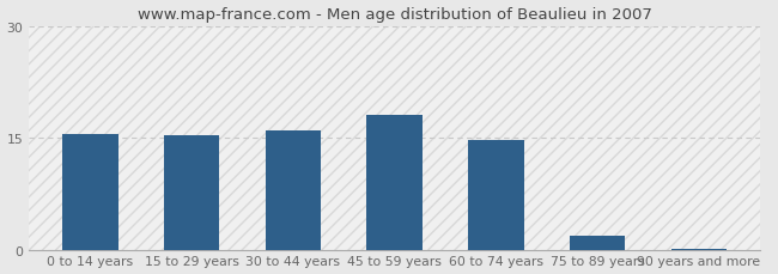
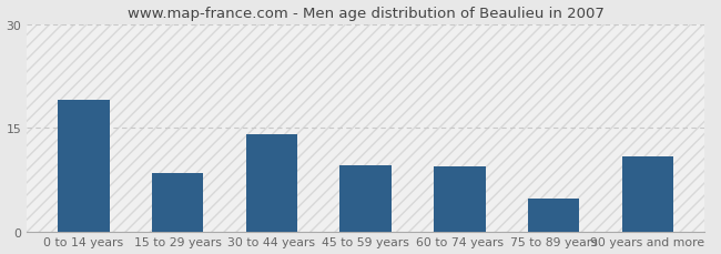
0 to 14 years: 15.5 -> 19.0
15 to 29 years: 15.4 -> 8.4
30 to 44 years: 16.0 -> 14.0
45 to 59 years: 18.0 -> 9.6
60 to 74 years: 14.7 -> 9.4
75 to 89 years: 1.8 -> 4.8
90 years and more: 0.1 -> 10.8
